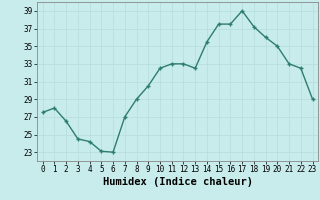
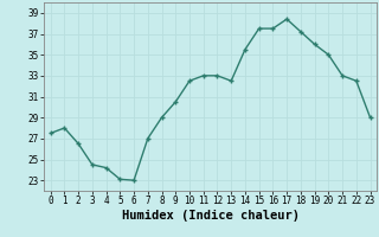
17: 39.0 -> 38.4
